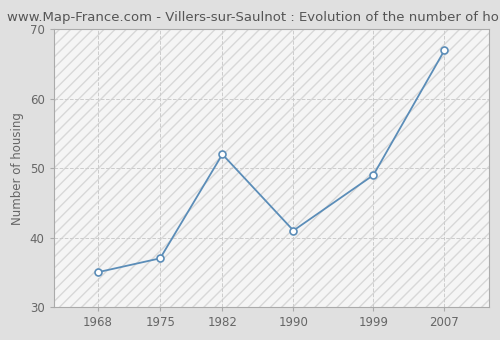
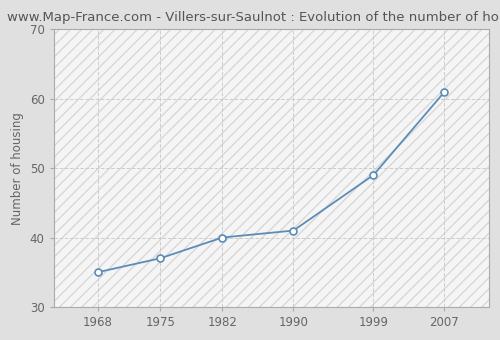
1982: 52 -> 40
2007: 67 -> 61
